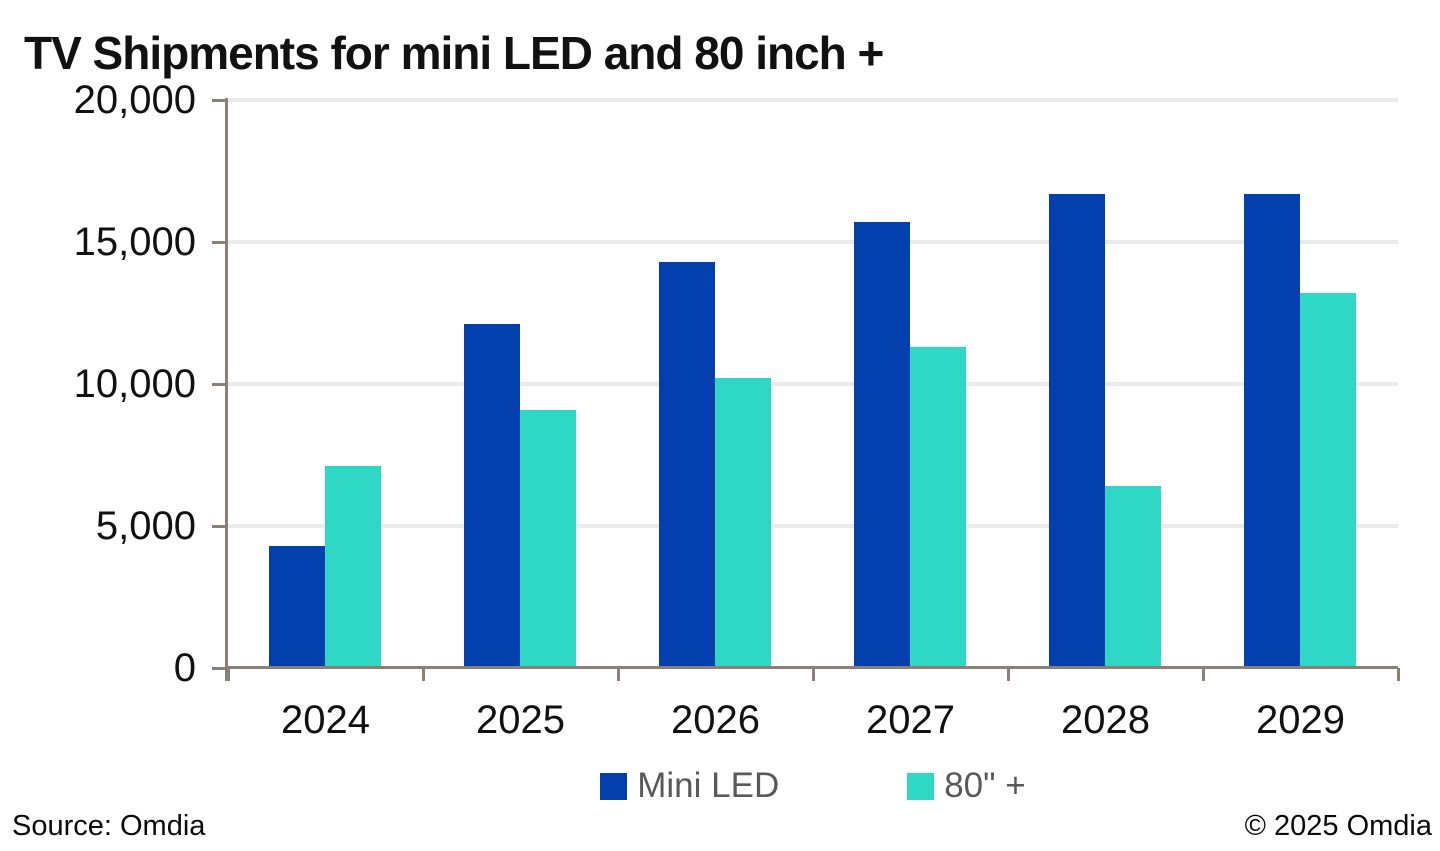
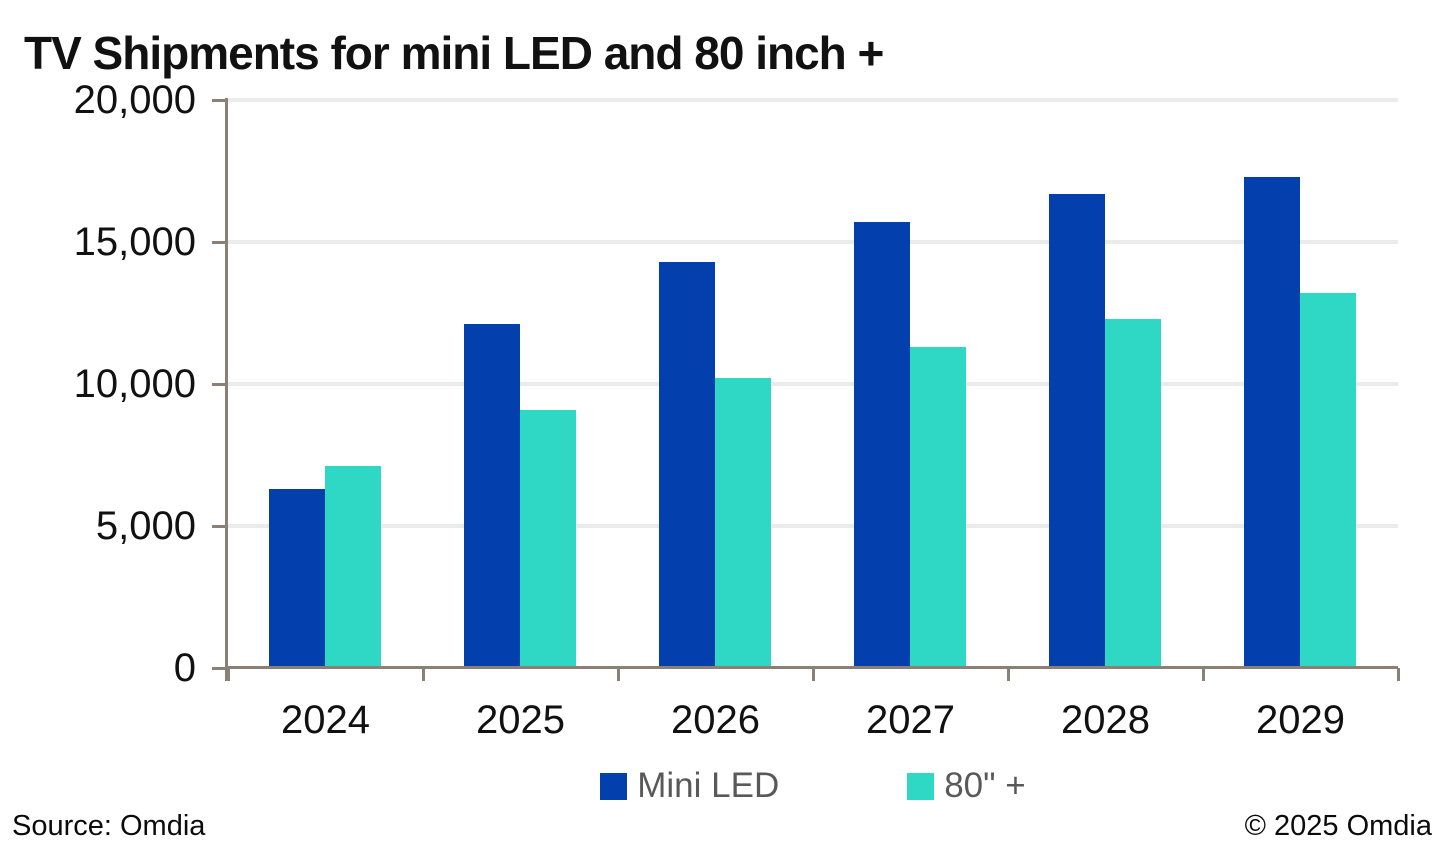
Mini LED/2024: 4300 -> 6300
80" +/2028: 6400 -> 12300
Mini LED/2029: 16700 -> 17300
